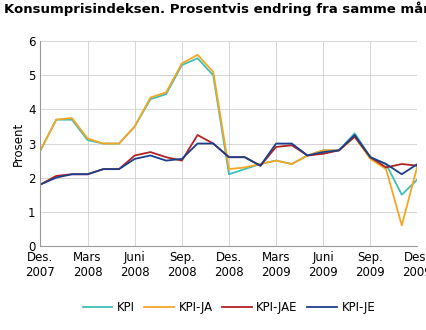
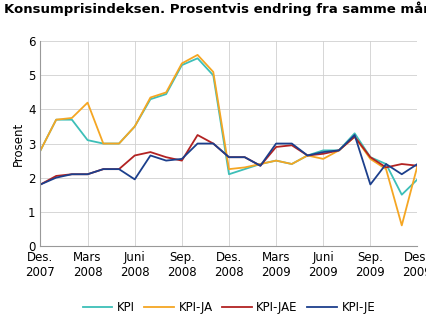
KPI-JA/Mars 2008: 3.15 -> 4.20
KPI-JE/Juni 2008: 2.55 -> 1.95
KPI-JA/Juni 2009: 2.80 -> 2.55
KPI-JE/Sep. 2009: 2.60 -> 1.80
